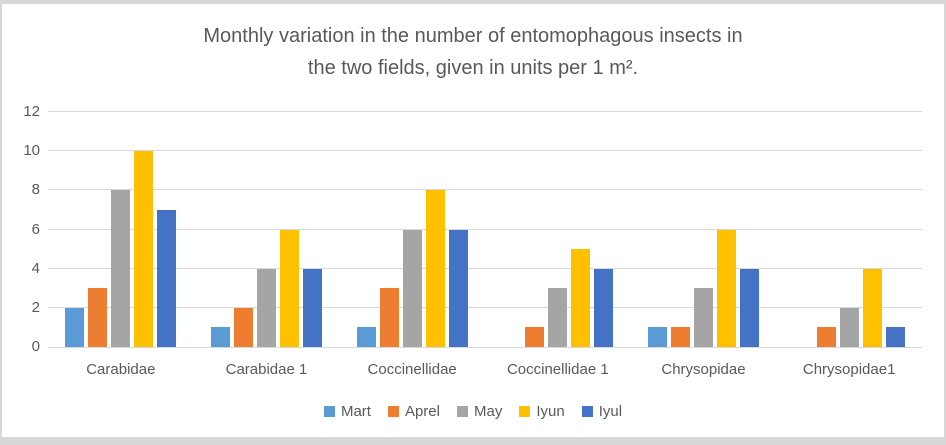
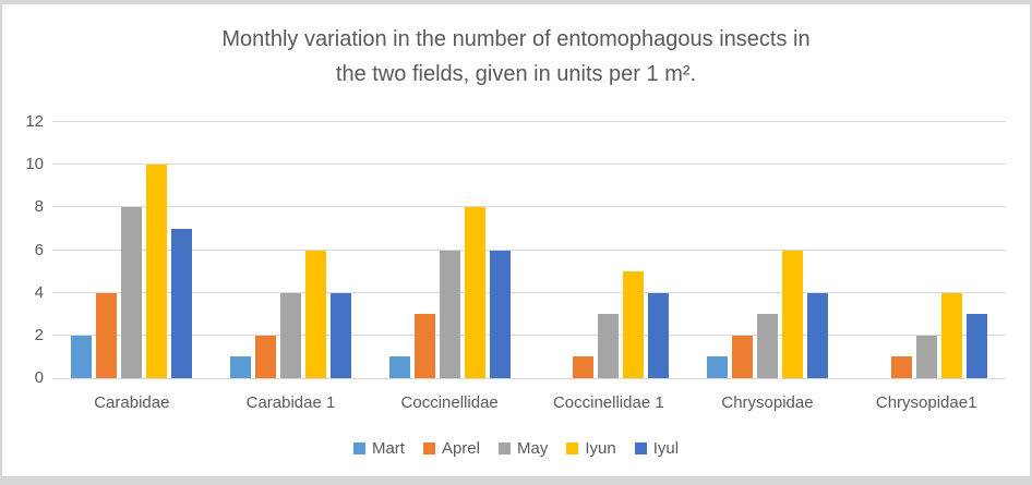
Aprel/Carabidae: 3 -> 4
Aprel/Chrysopidae: 1 -> 2
Iyul/Chrysopidae1: 1 -> 3
